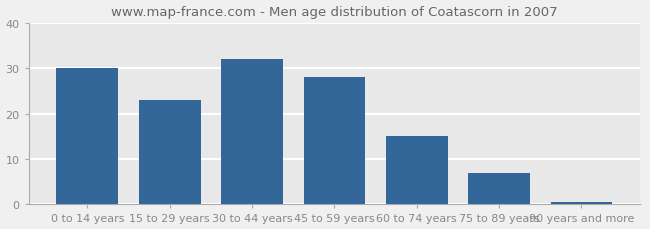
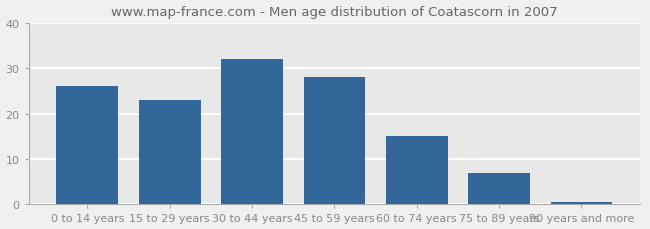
0 to 14 years: 30.0 -> 26.0
